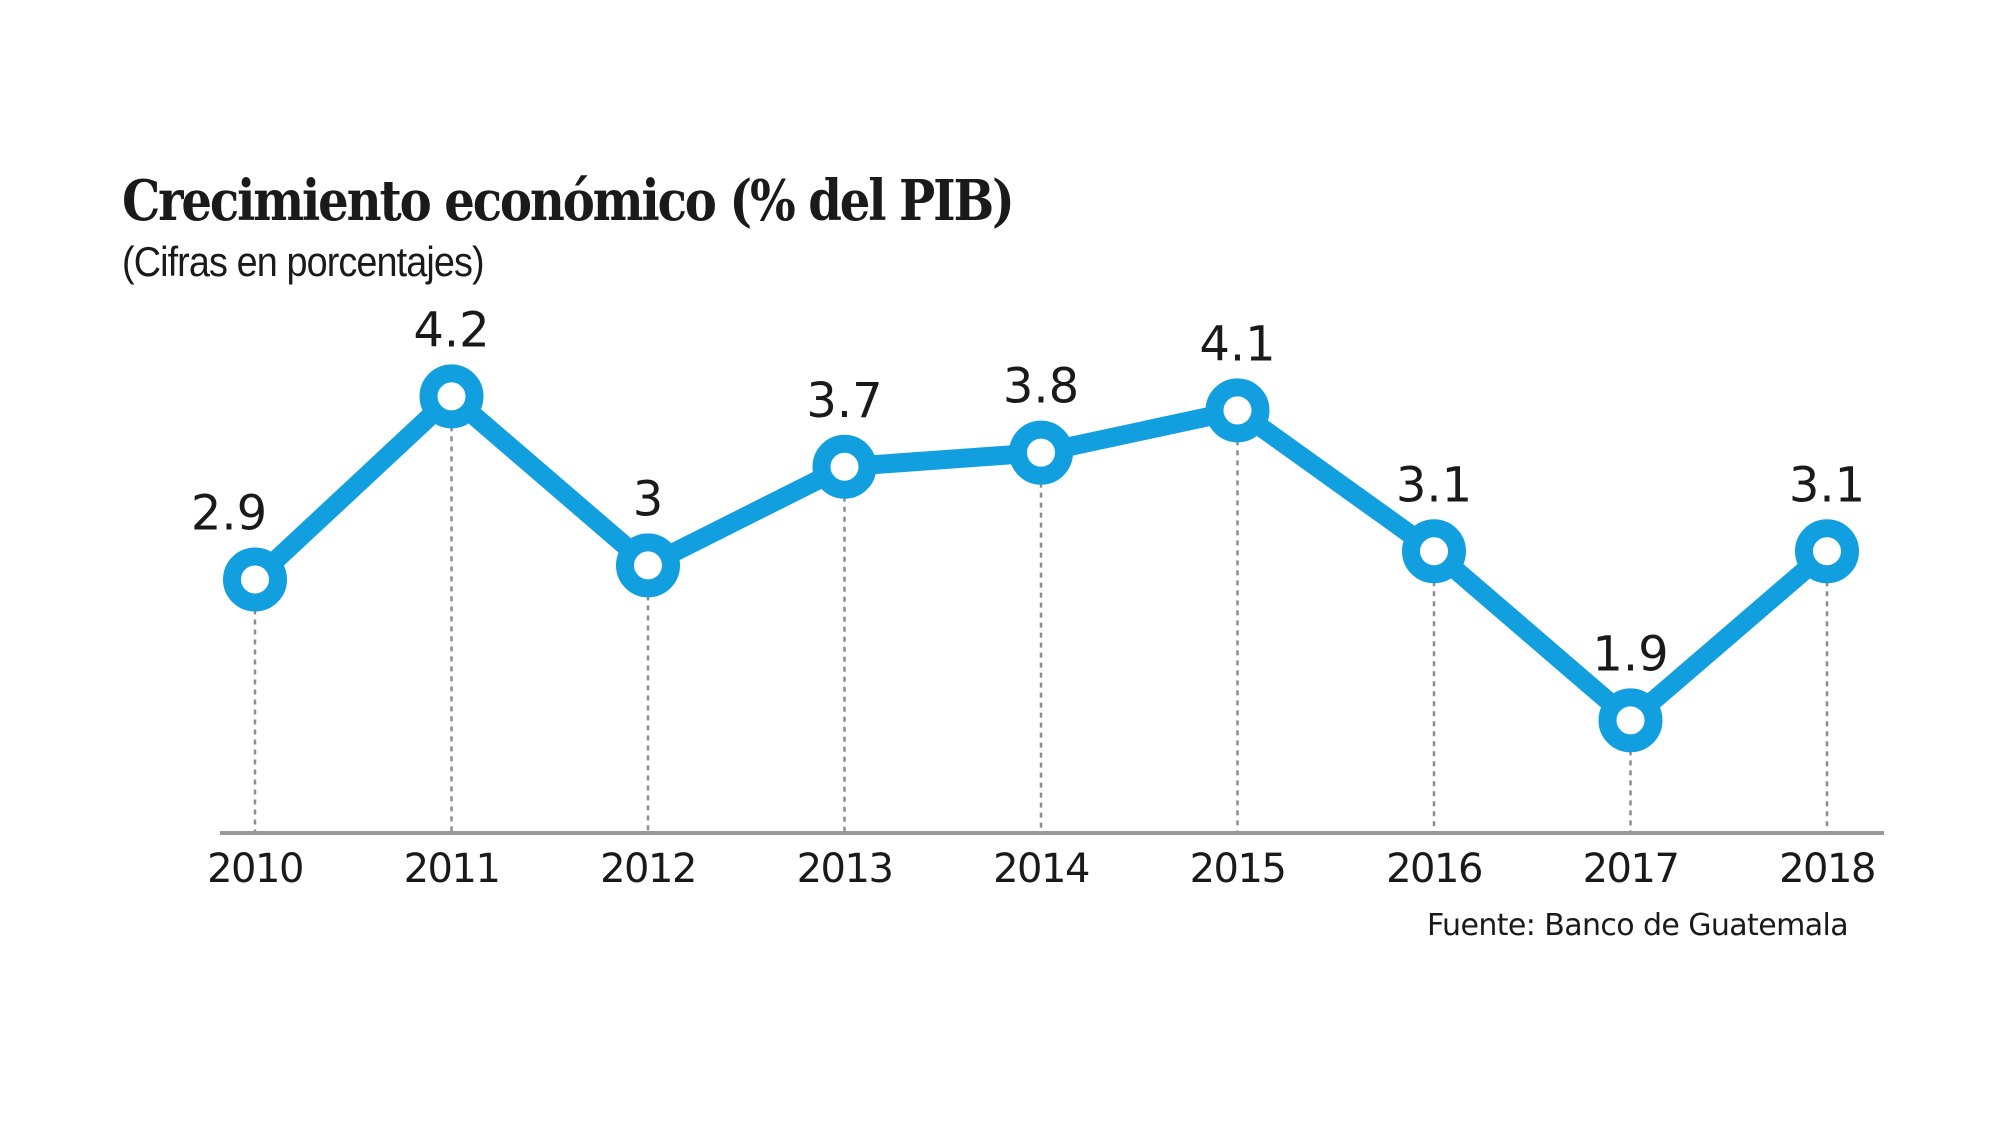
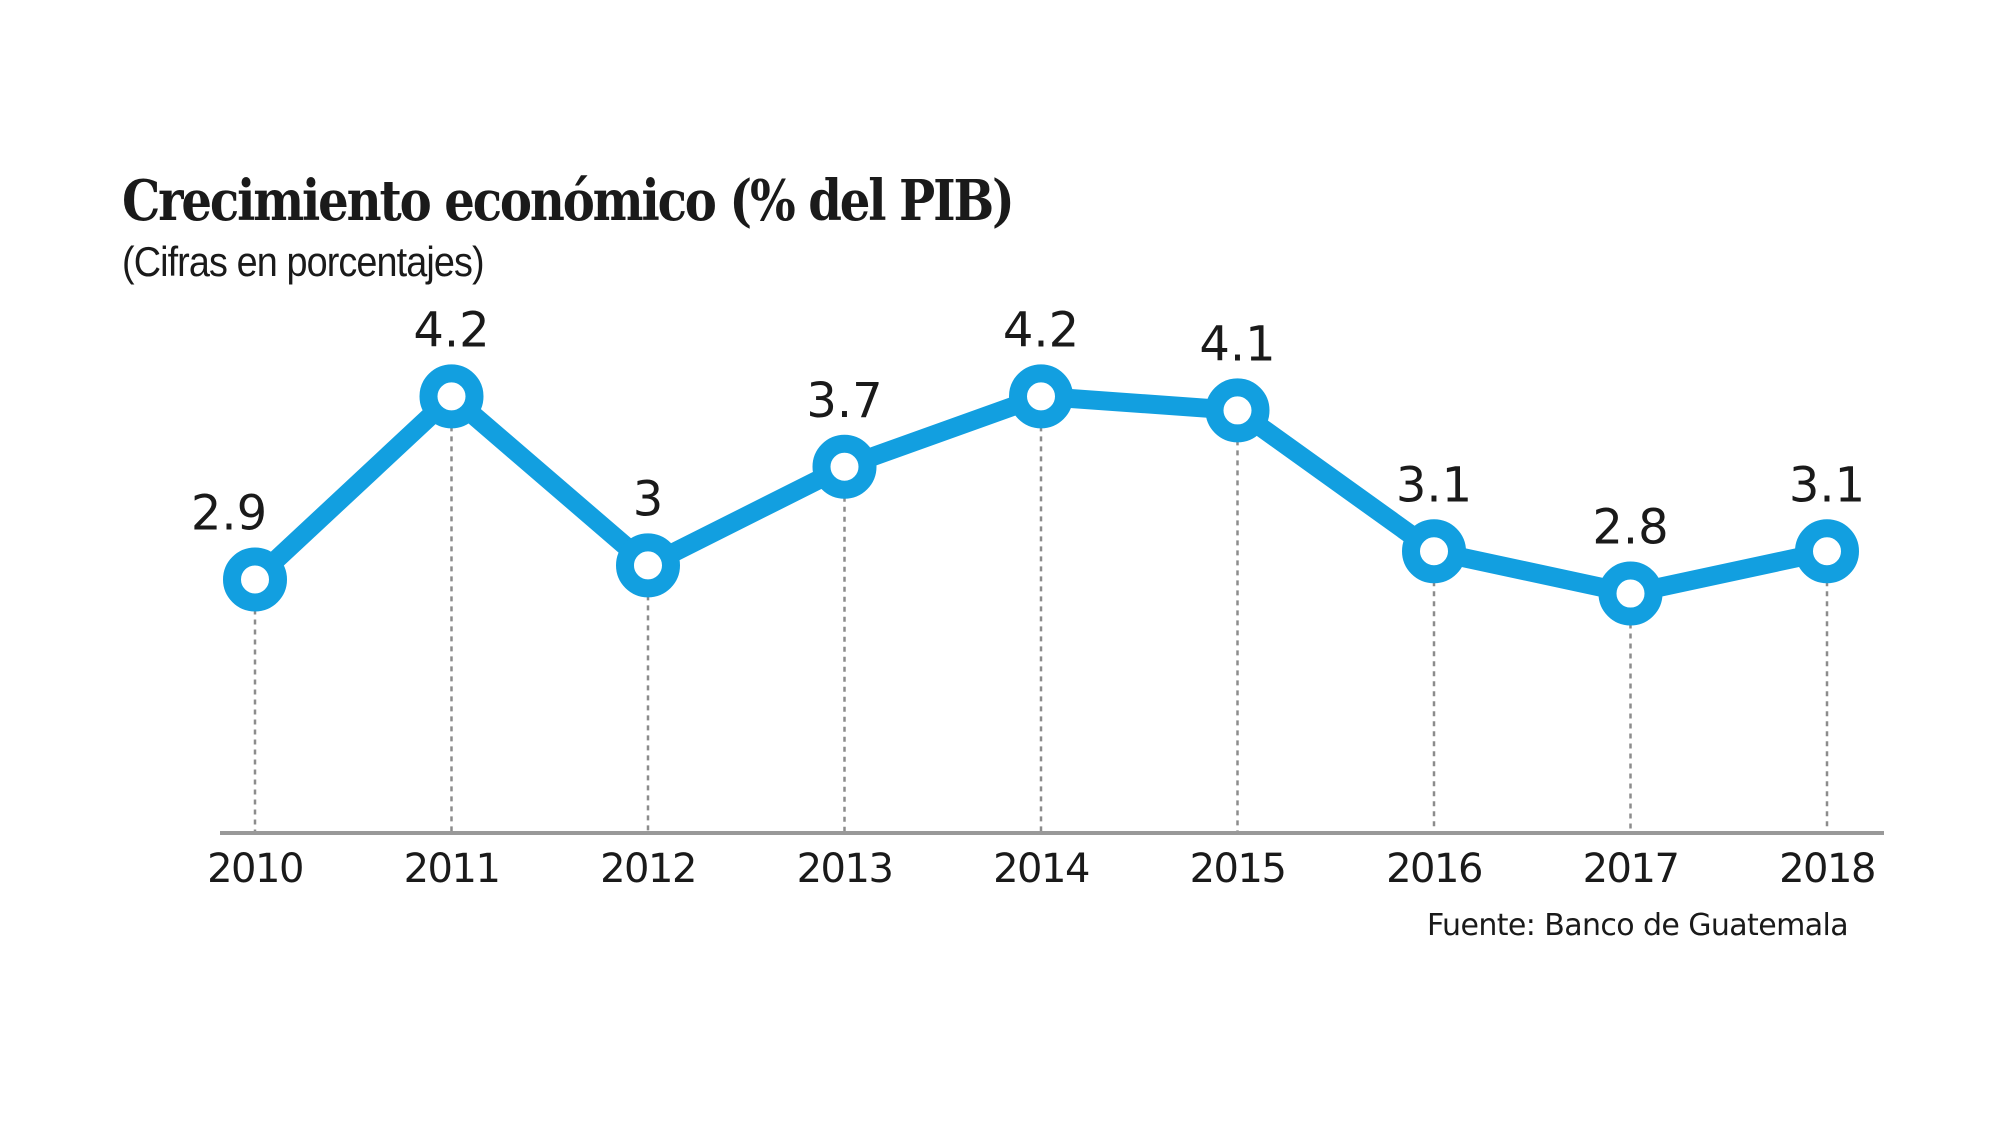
2014: 3.8 -> 4.2
2017: 1.9 -> 2.8
